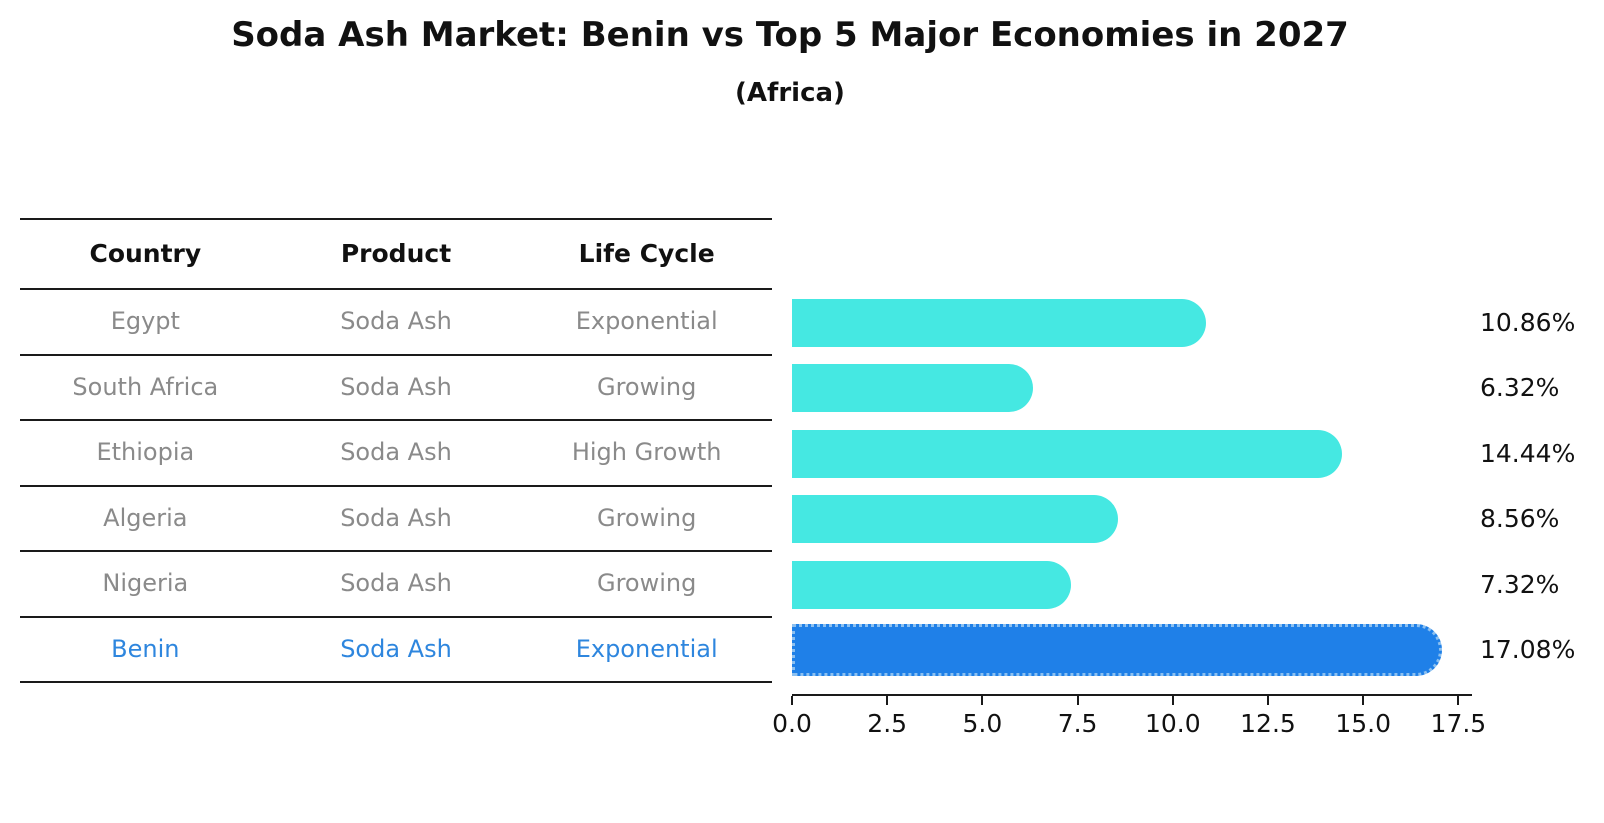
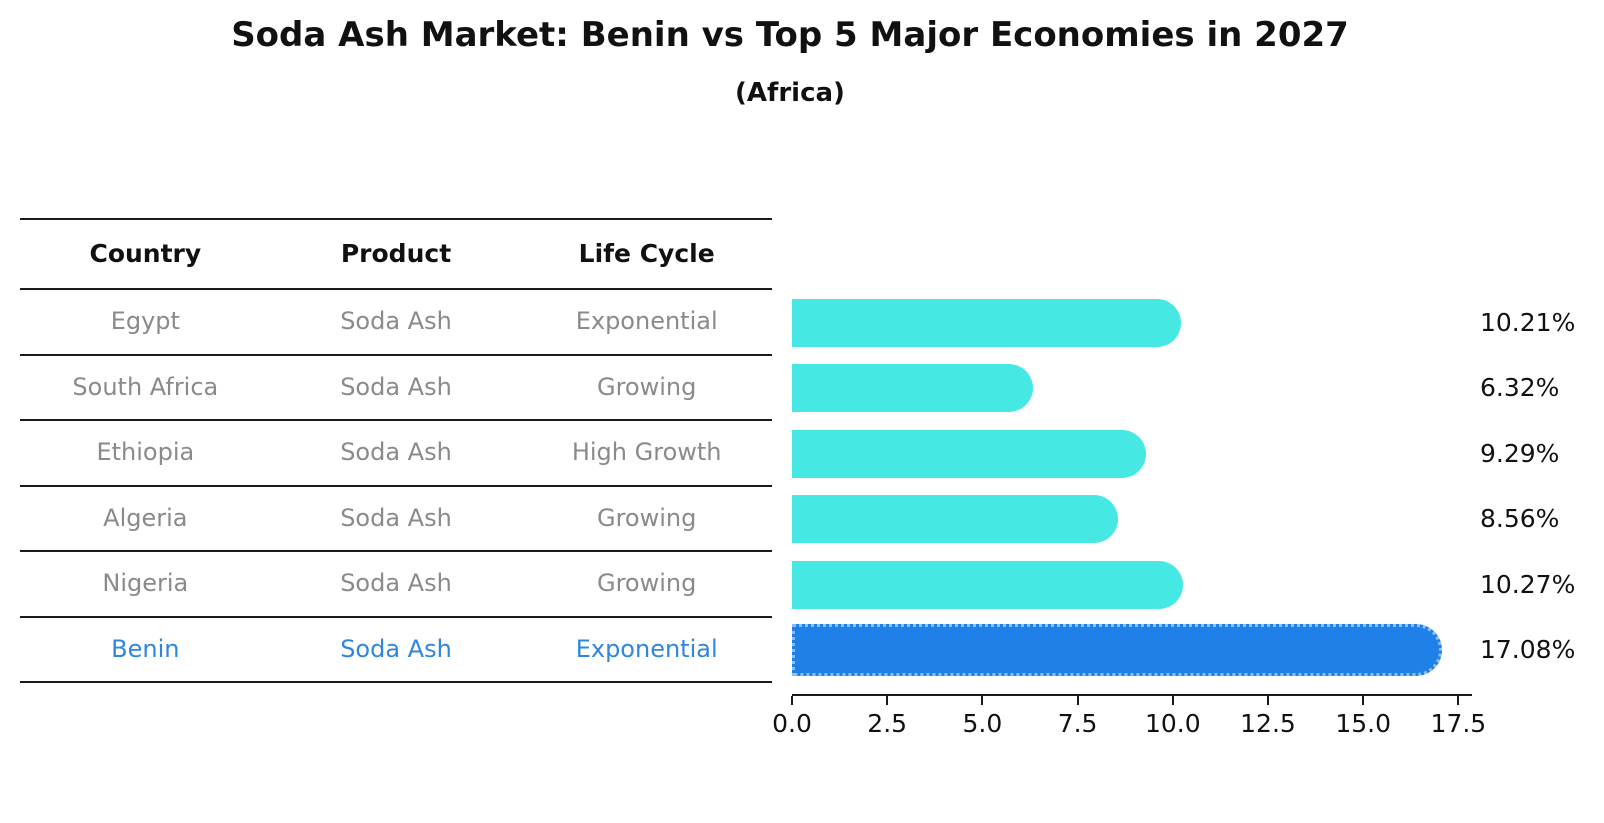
Egypt: 10.86% -> 10.21%
Ethiopia: 14.44% -> 9.29%
Nigeria: 7.32% -> 10.27%
